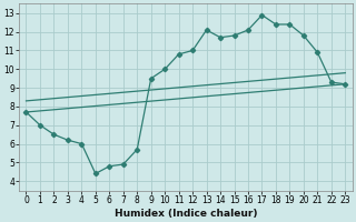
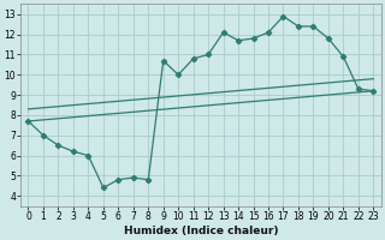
8: 5.7 -> 4.8
9: 9.5 -> 10.7
